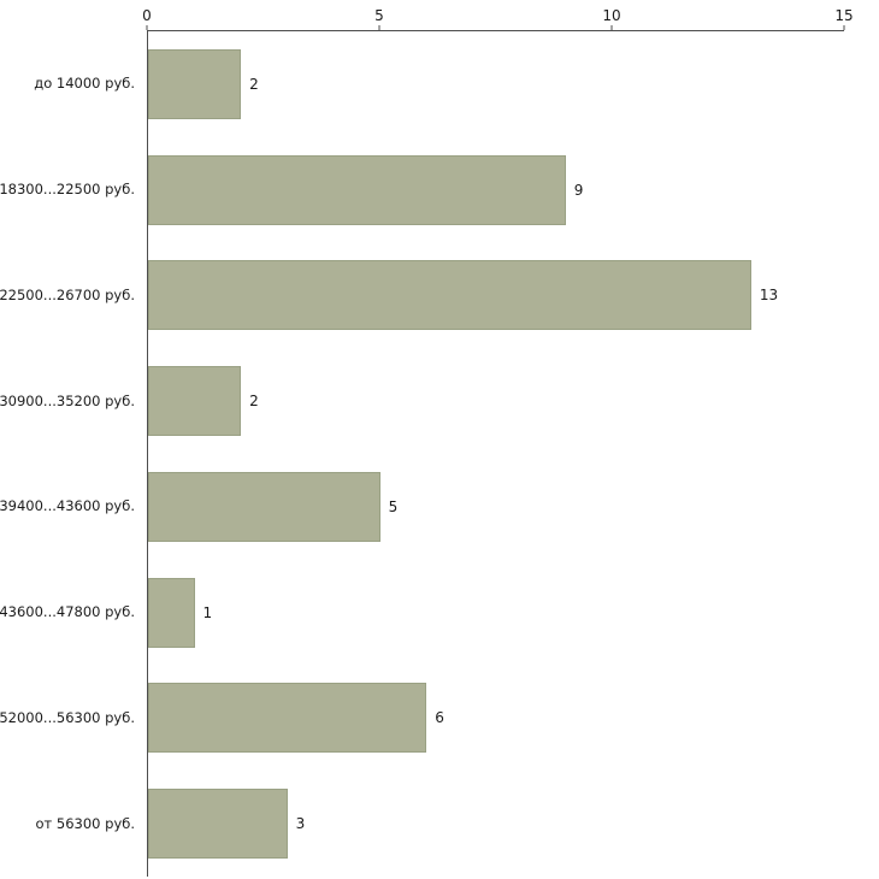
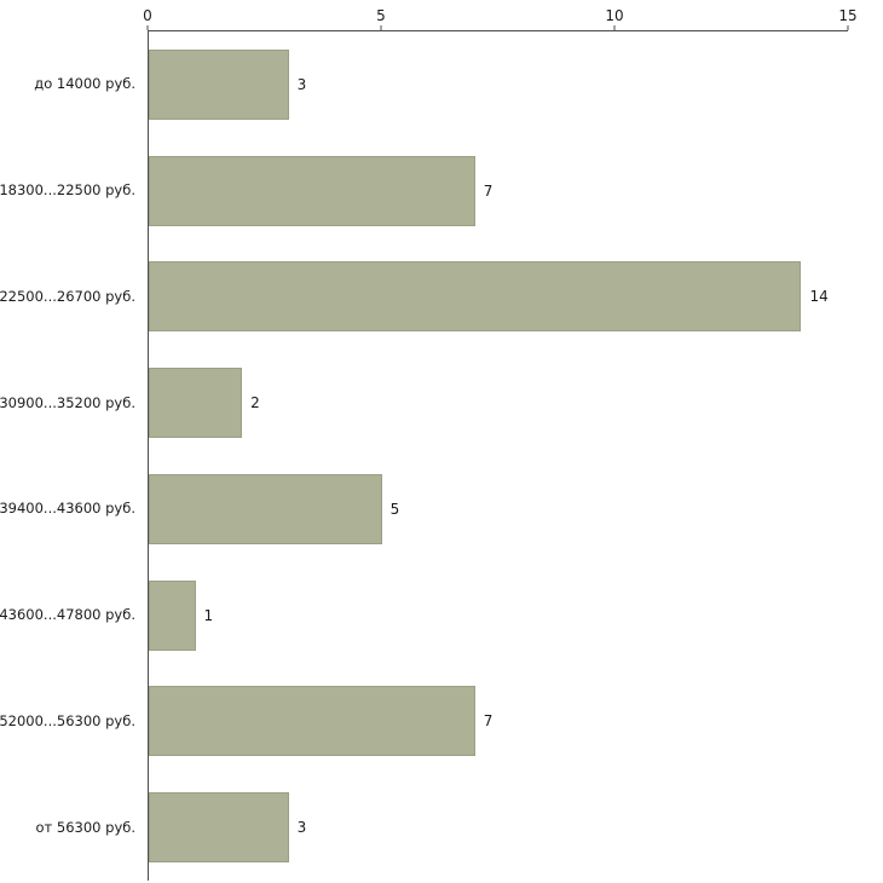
до 14000 руб.: 2 -> 3
18300...22500 руб.: 9 -> 7
22500...26700 руб.: 13 -> 14
52000...56300 руб.: 6 -> 7
